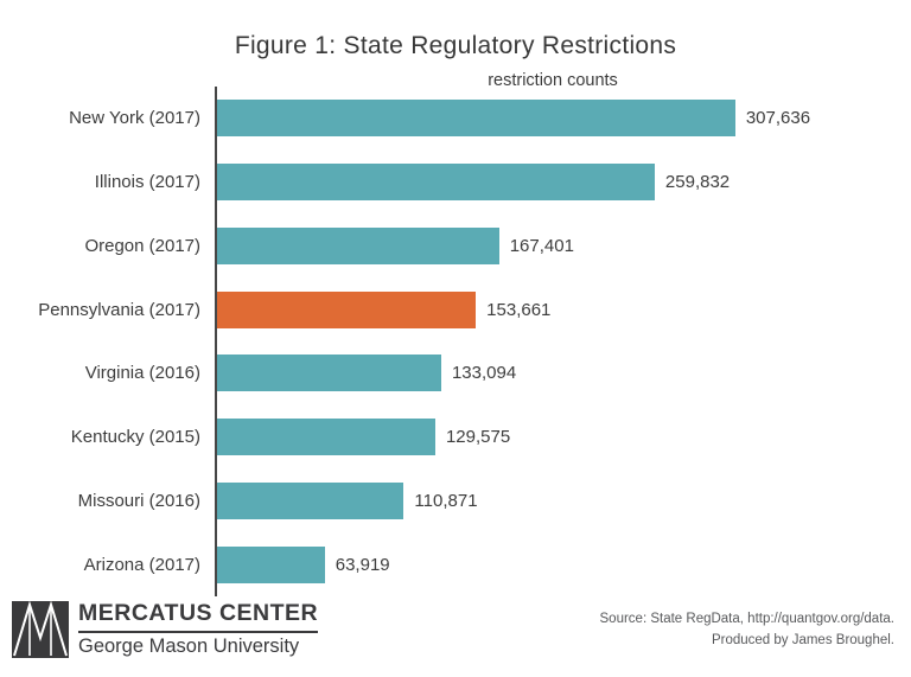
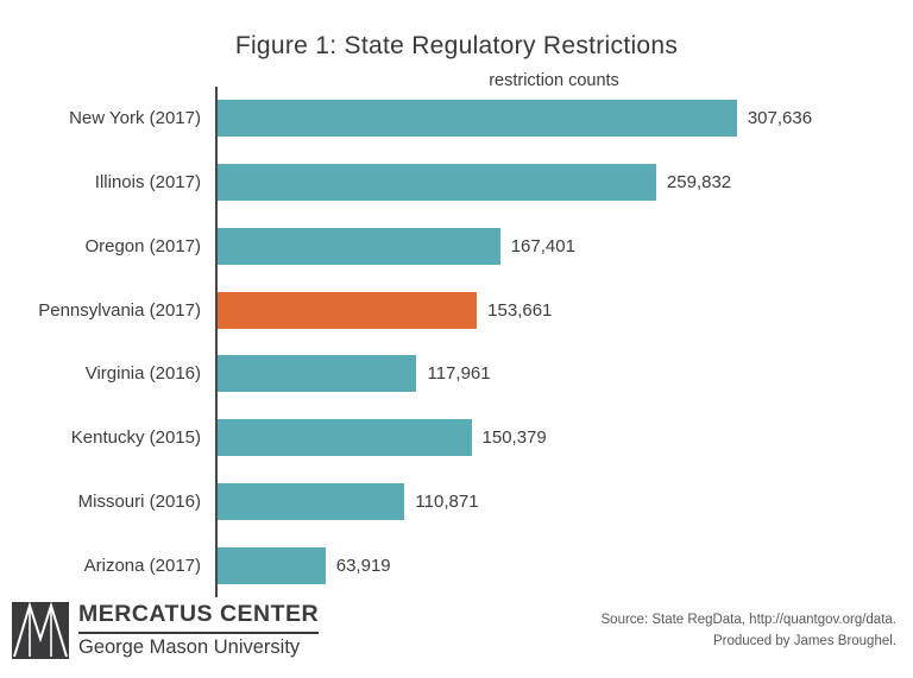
Virginia (2016): 133,094 -> 117,961
Kentucky (2015): 129,575 -> 150,379
